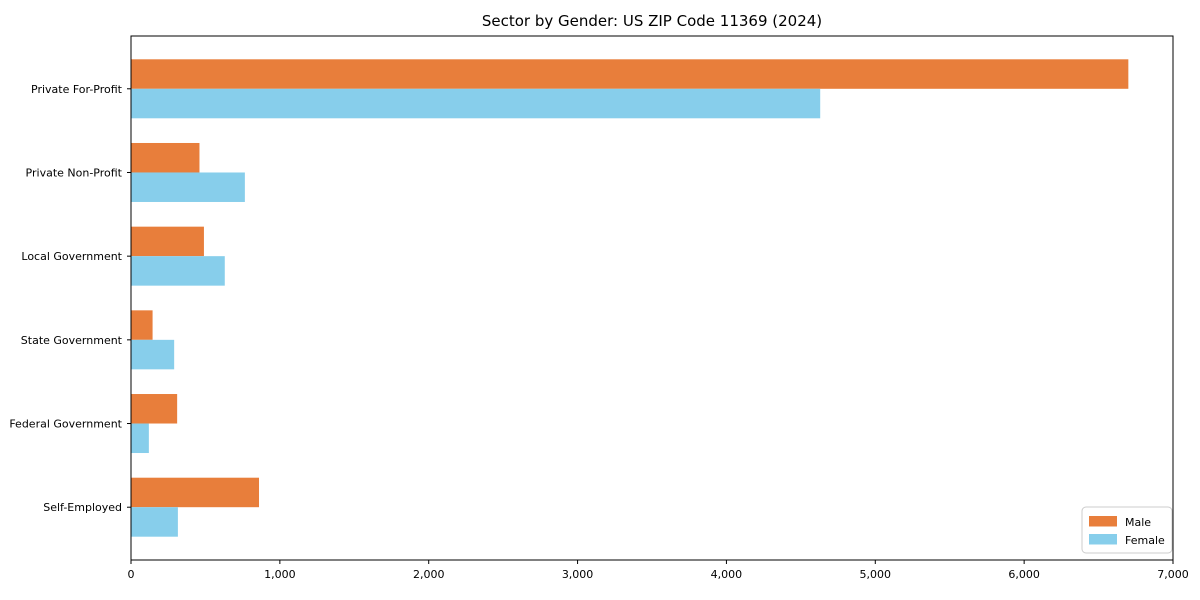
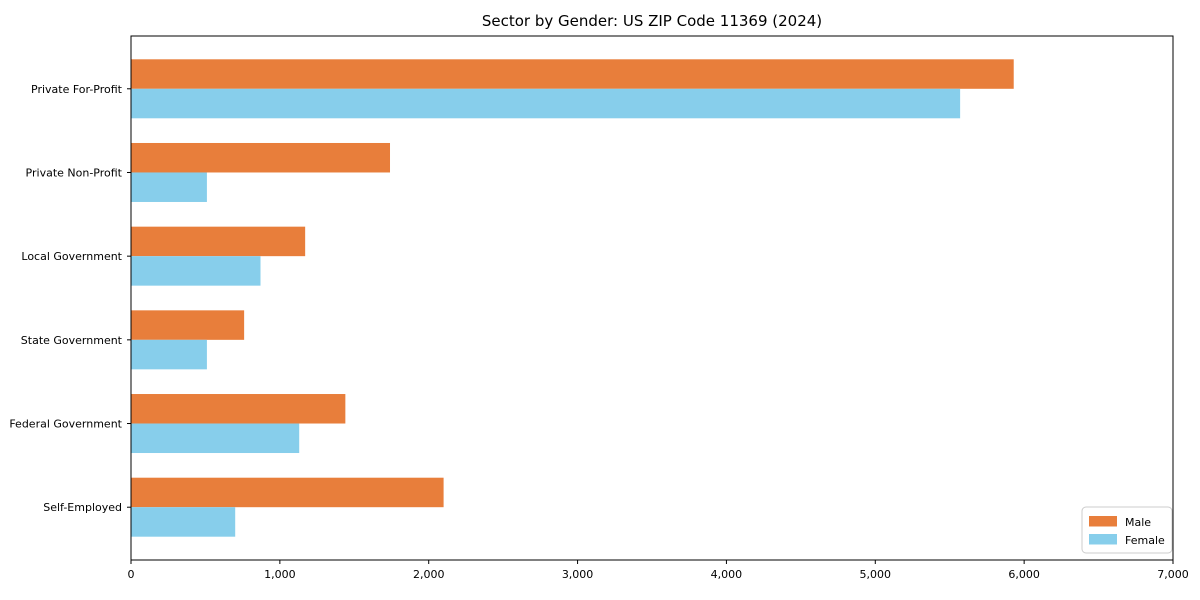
Male/Private For-Profit: 6700 -> 5930
Female/Private For-Profit: 4630 -> 5570
Male/Private Non-Profit: 460 -> 1740
Female/Private Non-Profit: 760 -> 510
Male/Local Government: 490 -> 1170
Female/Local Government: 630 -> 870
Male/State Government: 140 -> 760
Female/State Government: 290 -> 510
Male/Federal Government: 310 -> 1440
Female/Federal Government: 120 -> 1130
Male/Self-Employed: 860 -> 2100
Female/Self-Employed: 320 -> 700
